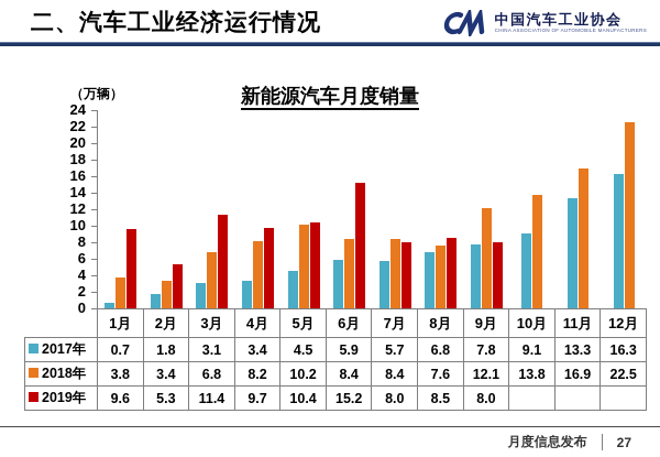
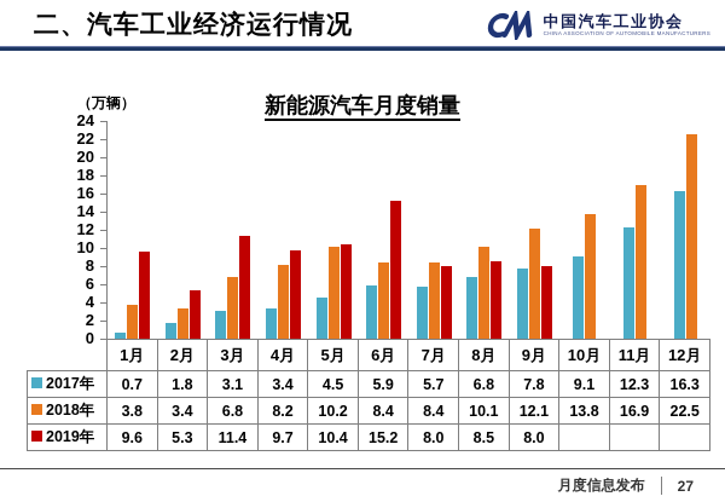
2018年/8月: 7.6 -> 10.1
2017年/11月: 13.3 -> 12.3
